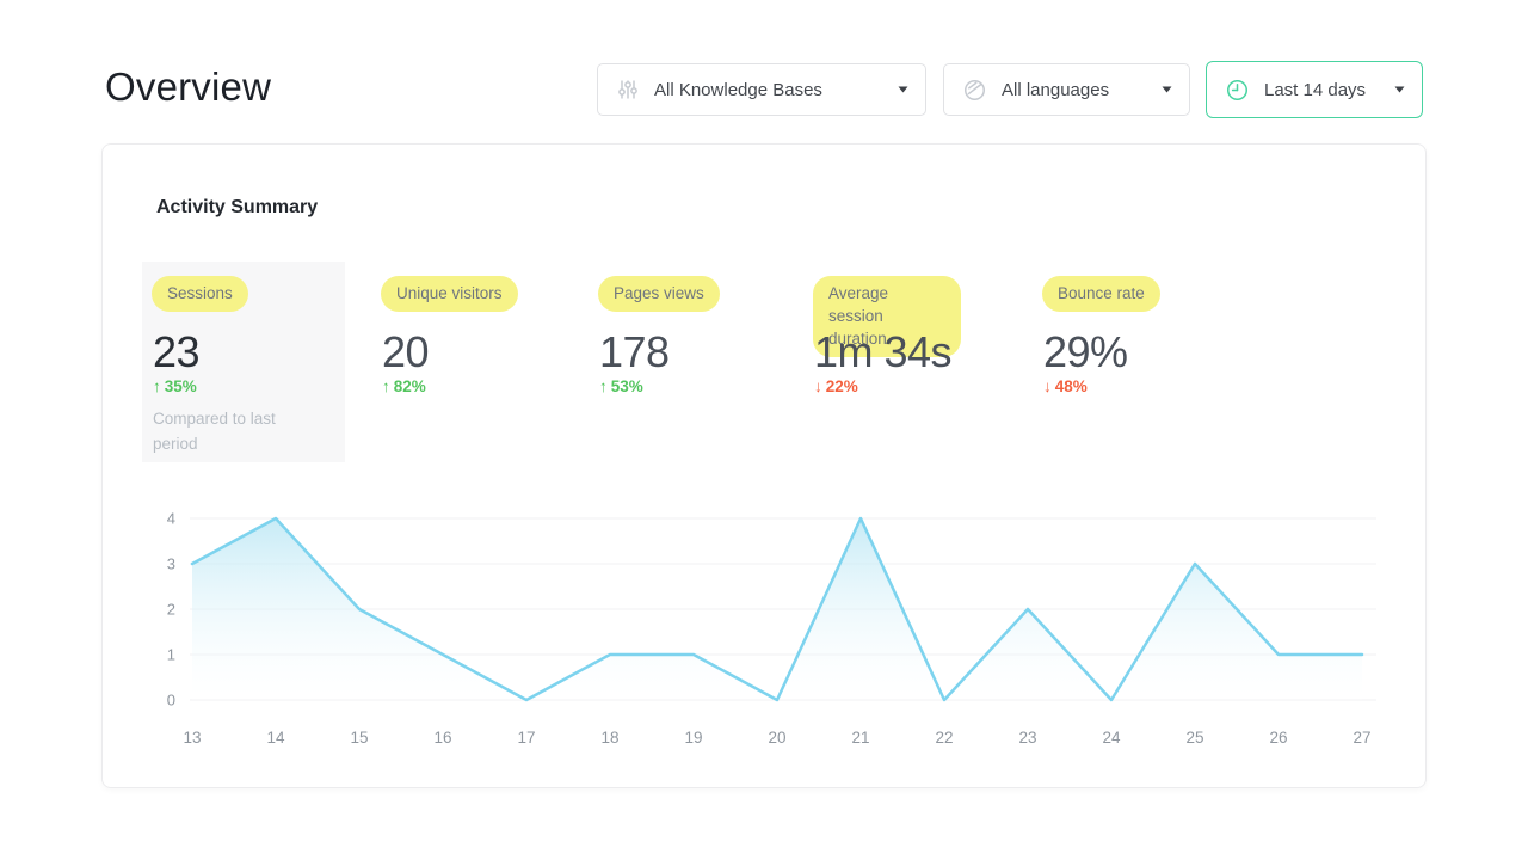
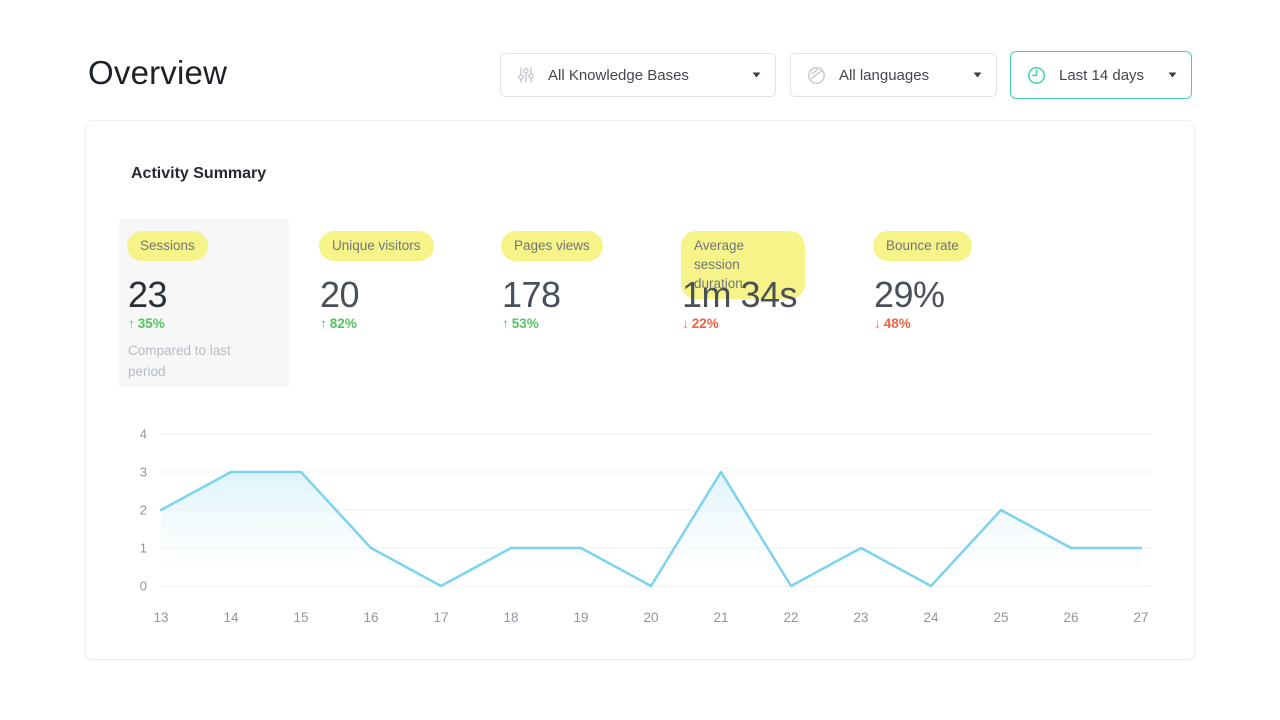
13: 3 -> 2
14: 4 -> 3
15: 2 -> 3
21: 4 -> 3
23: 2 -> 1
25: 3 -> 2
